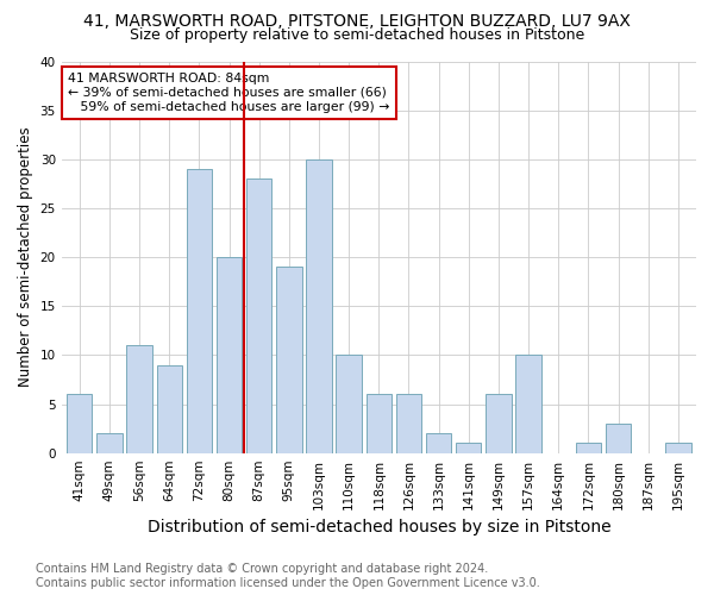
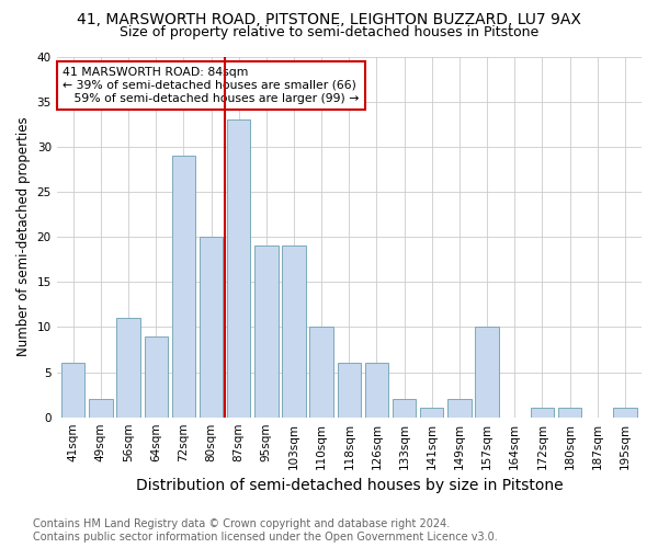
87sqm: 28 -> 33
103sqm: 30 -> 19
149sqm: 6 -> 2
180sqm: 3 -> 1
